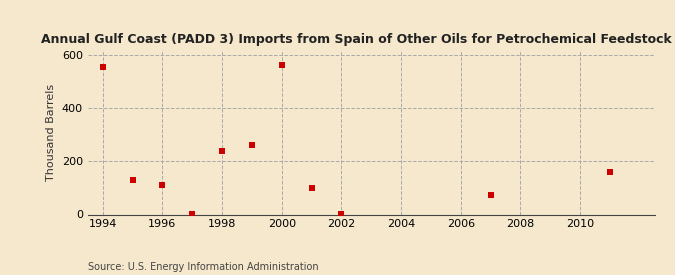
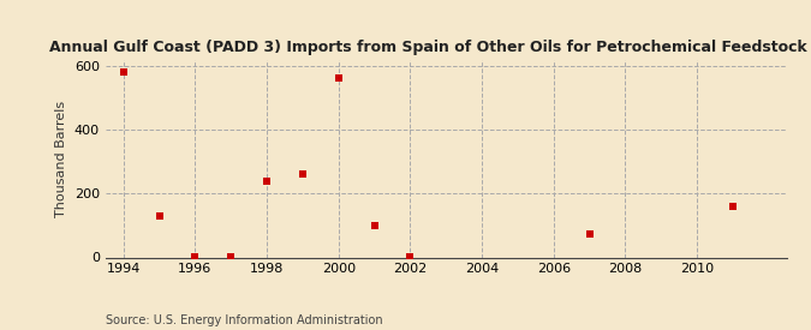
1994: 555 -> 579
1996: 110 -> 2
